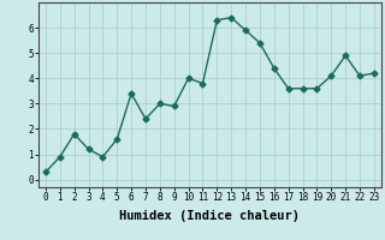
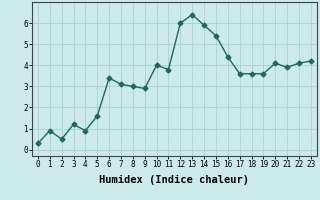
2: 1.8 -> 0.5
7: 2.4 -> 3.1
12: 6.3 -> 6.0
21: 4.9 -> 3.9
